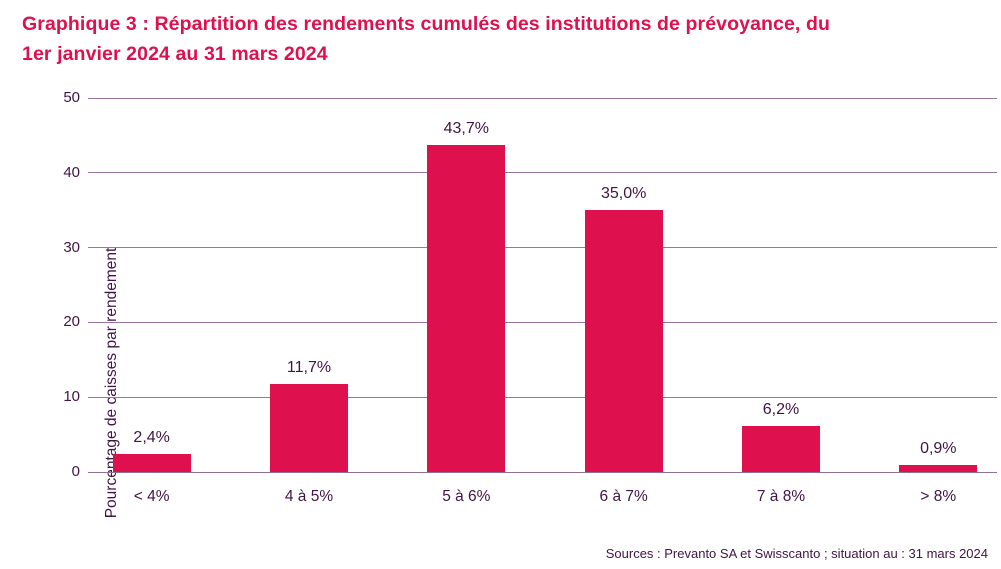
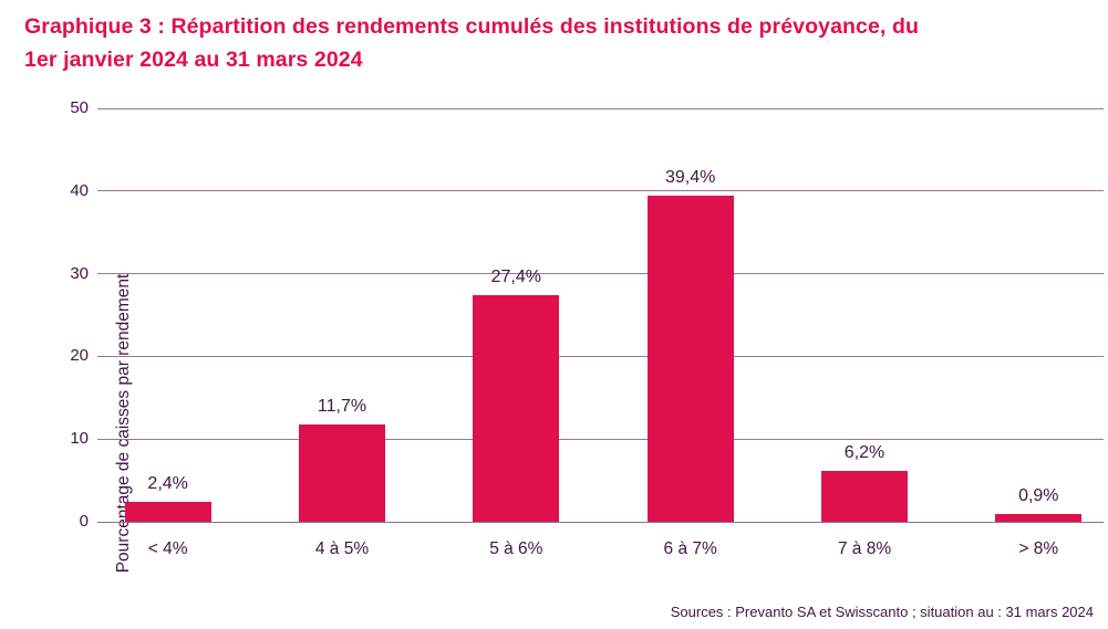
5 à 6%: 43,7% -> 27,4%
6 à 7%: 35,0% -> 39,4%
